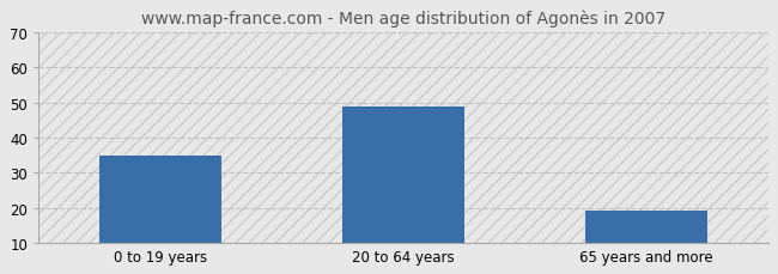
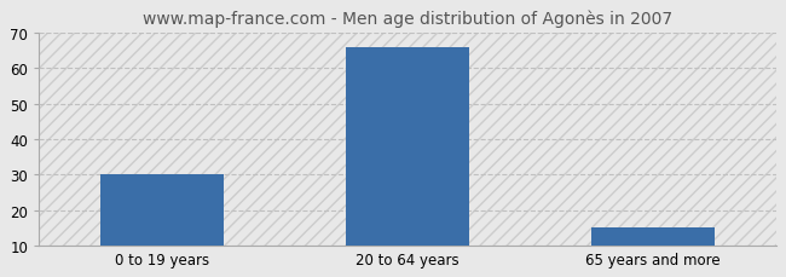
0 to 19 years: 35 -> 30
20 to 64 years: 49 -> 66
65 years and more: 19 -> 15
